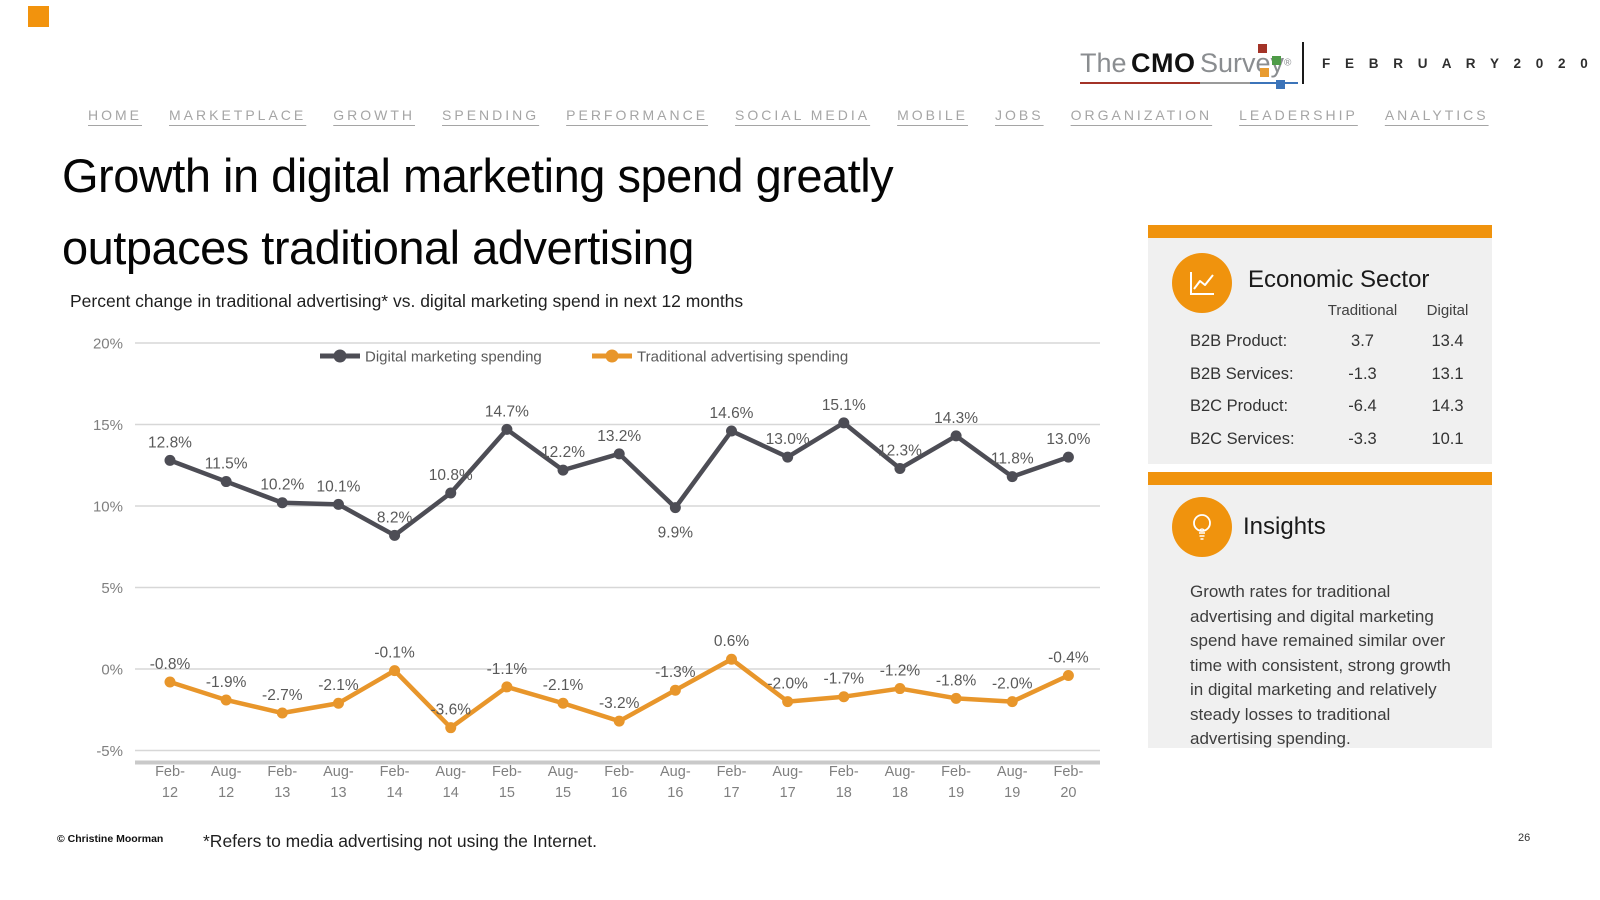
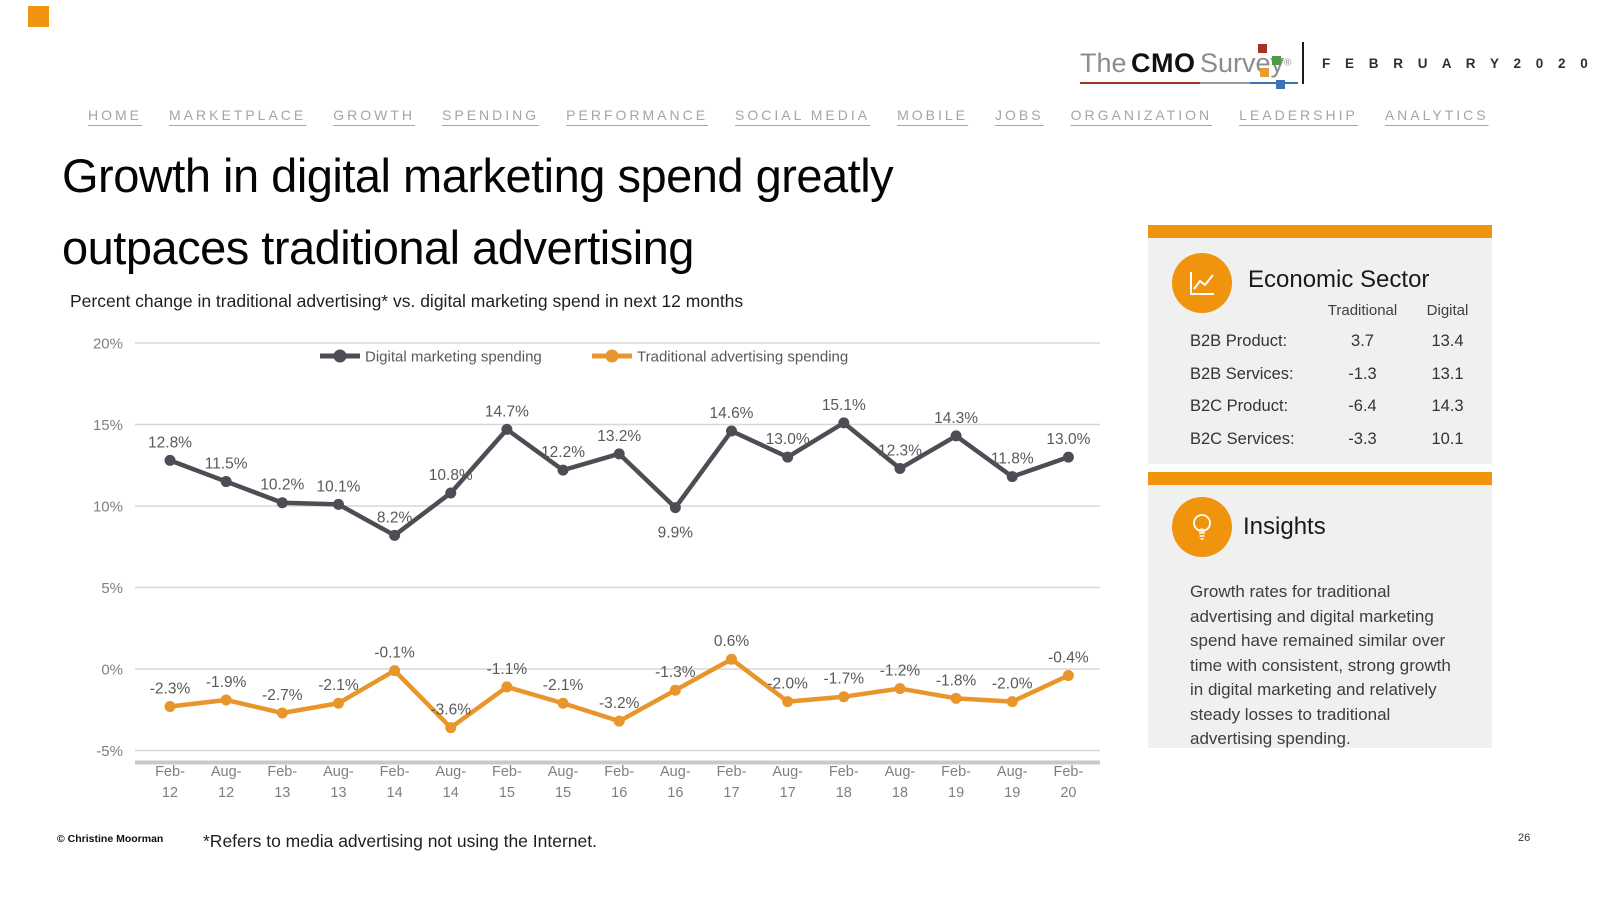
Traditional advertising spending/Feb-12: -0.8% -> -2.3%
